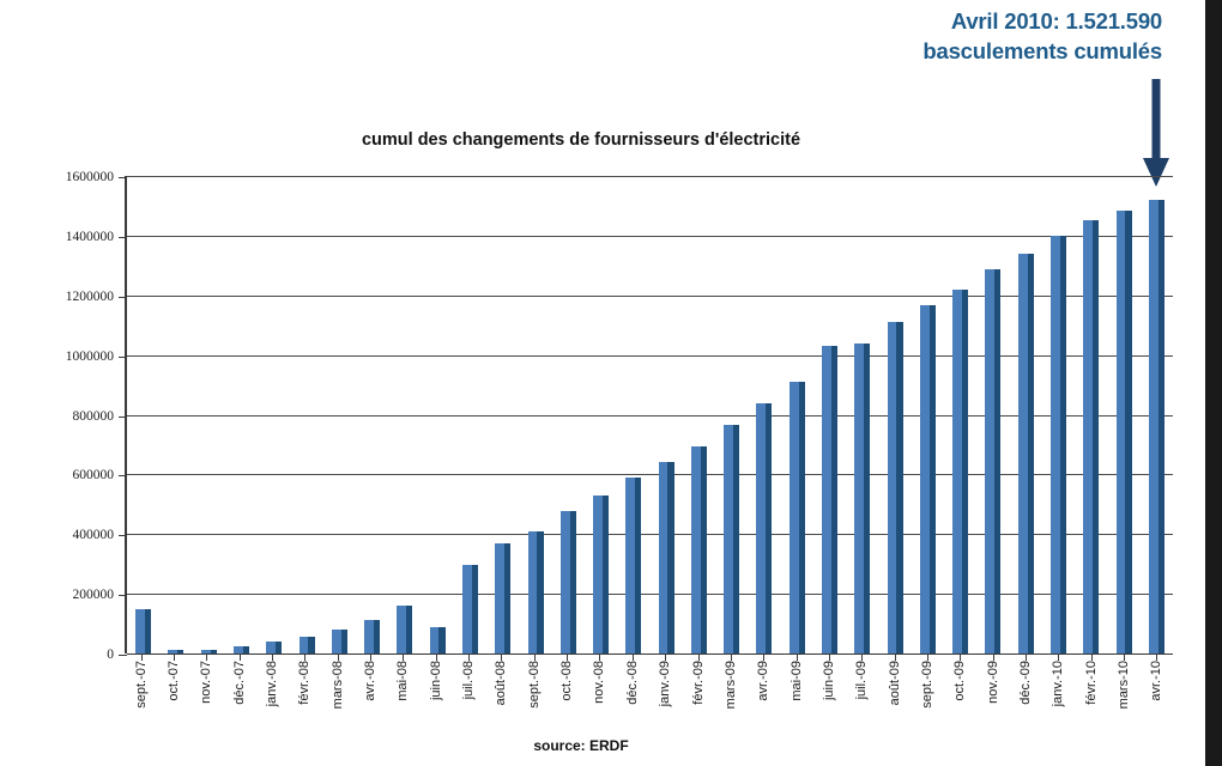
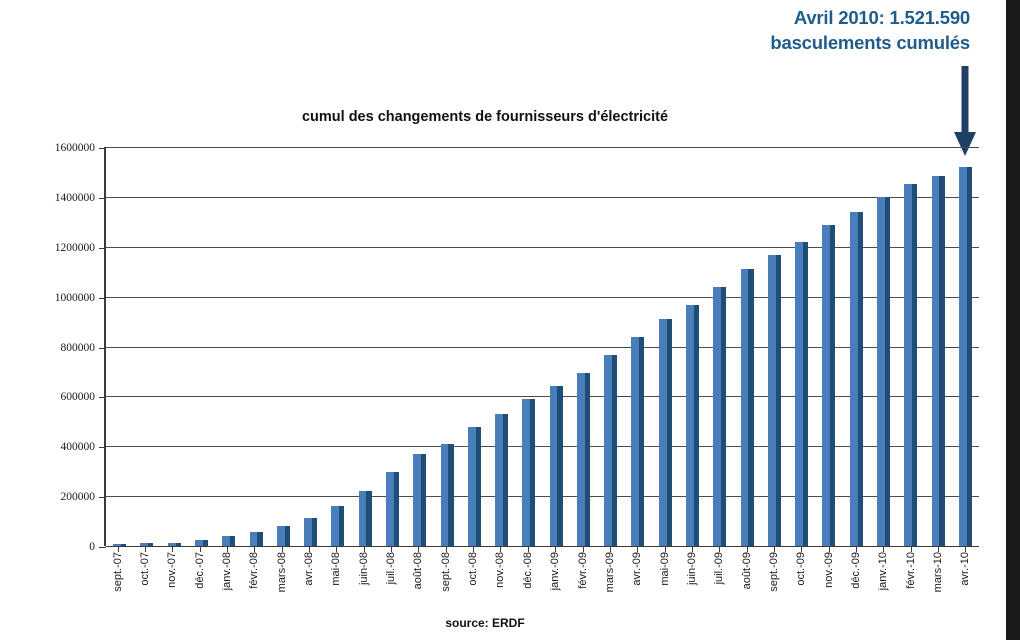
sept.-07: 150000 -> 10000
juin-08: 90000 -> 220000
juin-09: 1030000 -> 970000
